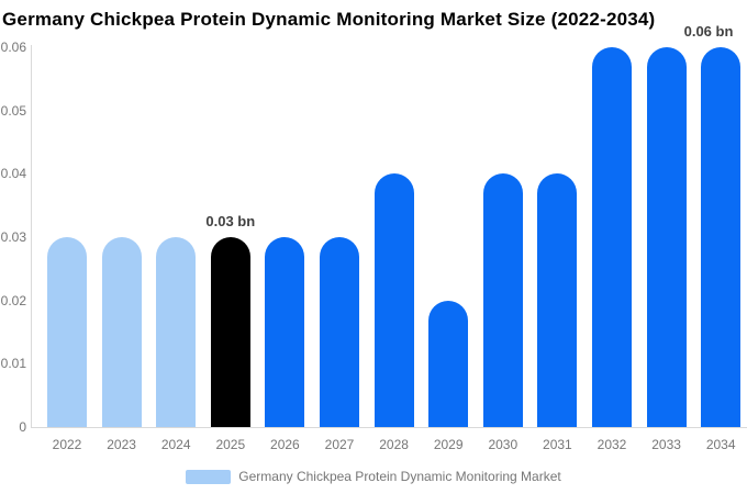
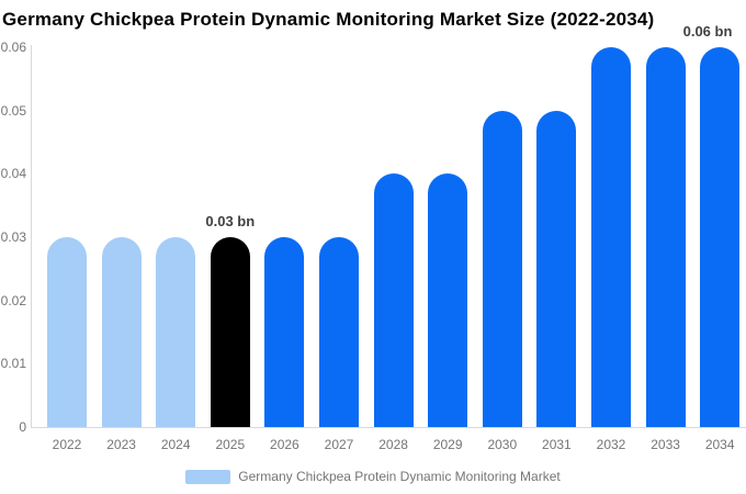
2029: 0.02 -> 0.04
2030: 0.04 -> 0.05
2031: 0.04 -> 0.05
